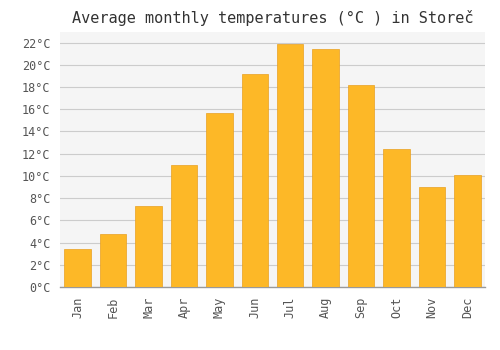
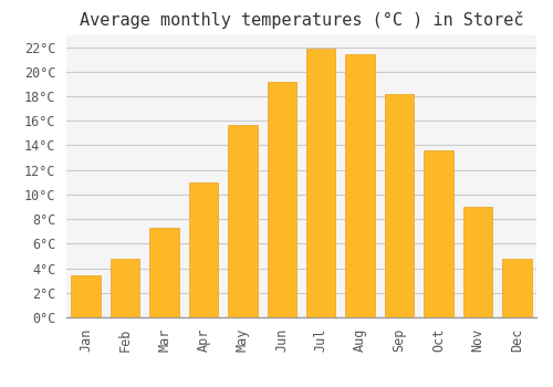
Oct: 12.4°C -> 13.6°C
Dec: 10.1°C -> 4.8°C
